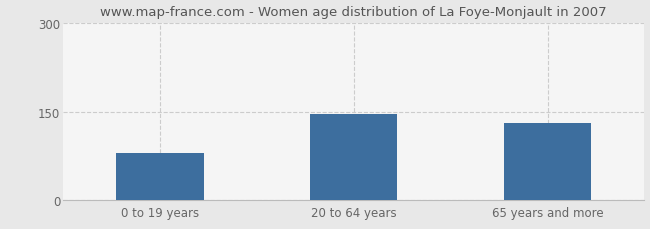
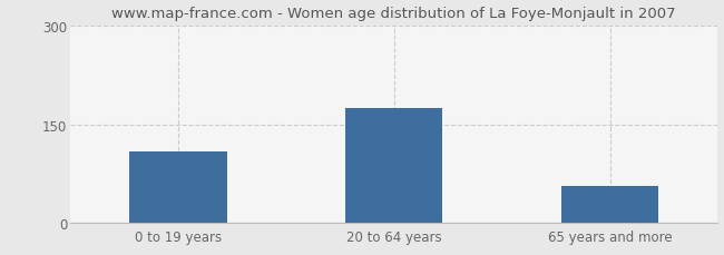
0 to 19 years: 80 -> 108
20 to 64 years: 146 -> 175
65 years and more: 130 -> 57
